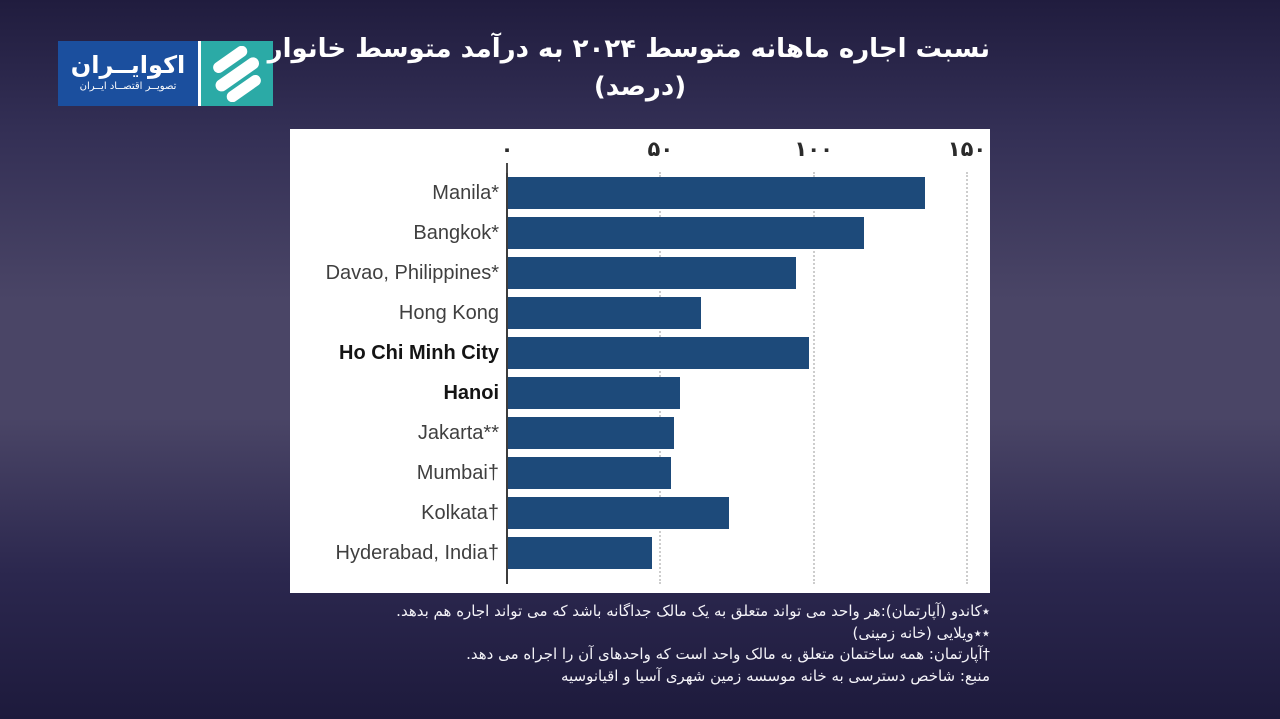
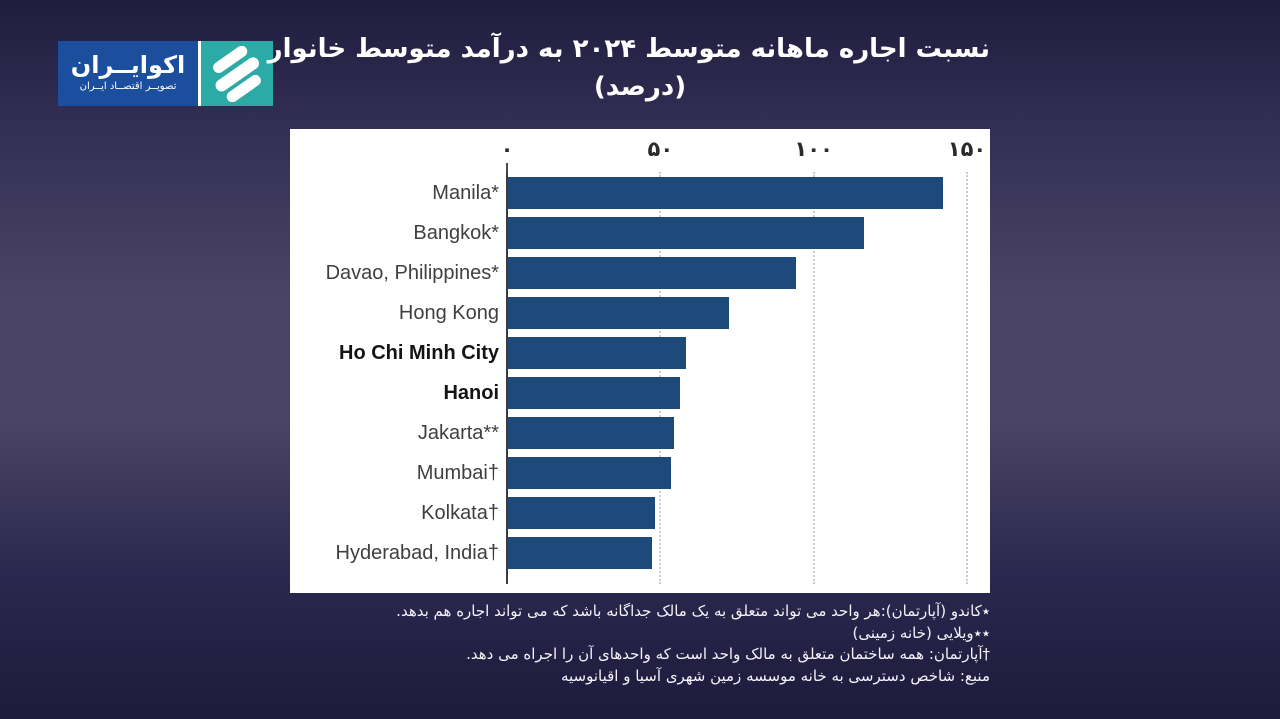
Manila*: 136 -> 142
Hong Kong: 63 -> 72
Ho Chi Minh City: 98 -> 58
Kolkata†: 72 -> 48
